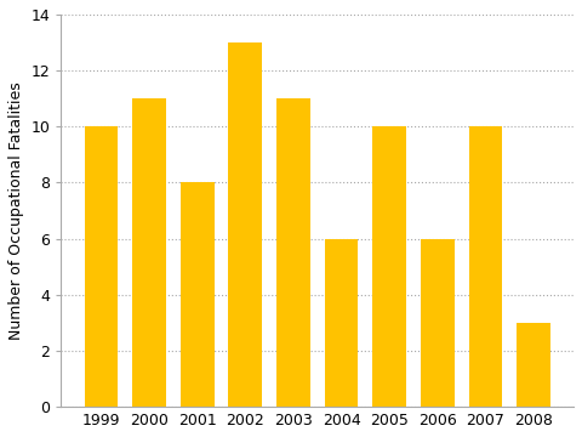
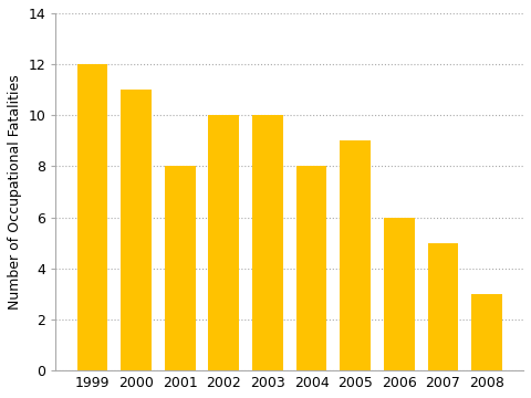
1999: 10 -> 12
2002: 13 -> 10
2003: 11 -> 10
2004: 6 -> 8
2005: 10 -> 9
2007: 10 -> 5
